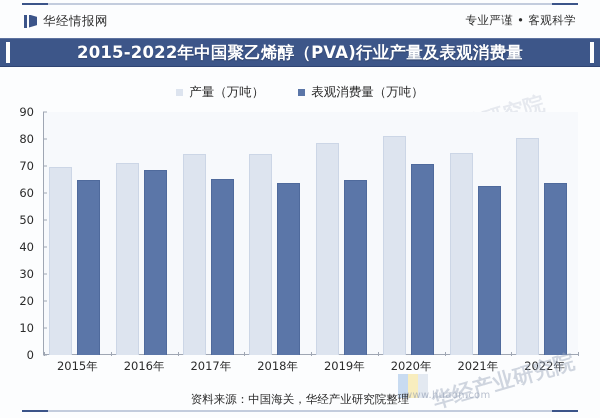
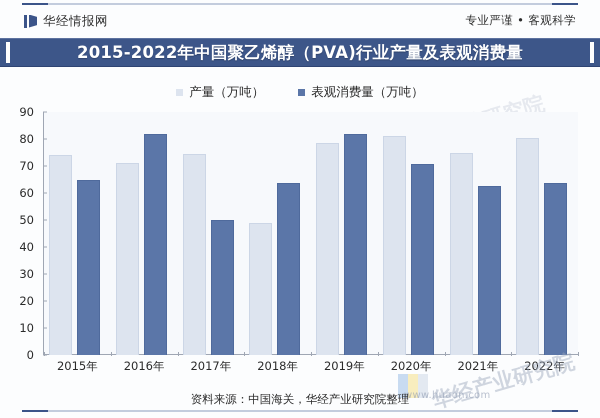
产量（万吨）/2015年: 70 -> 74
表观消费量（万吨）/2016年: 68 -> 82
表观消费量（万吨）/2017年: 65 -> 50
产量（万吨）/2018年: 74 -> 49
表观消费量（万吨）/2019年: 65 -> 82
